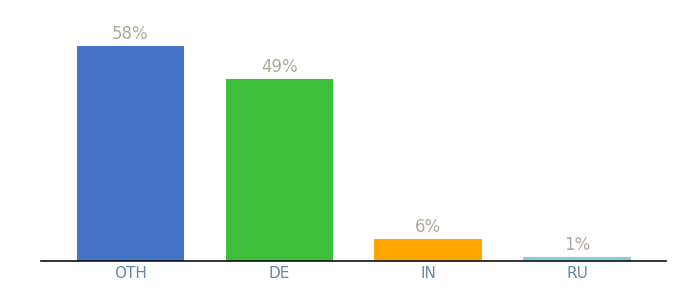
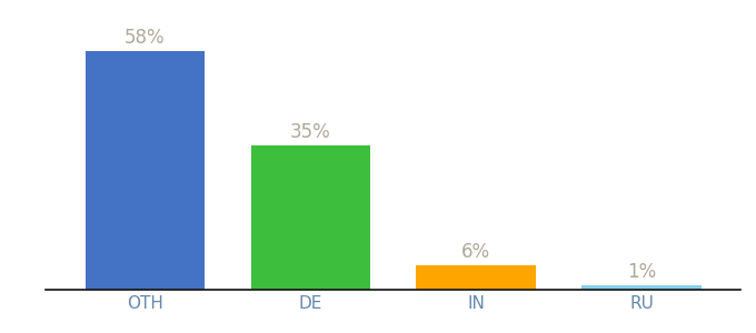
DE: 49% -> 35%
